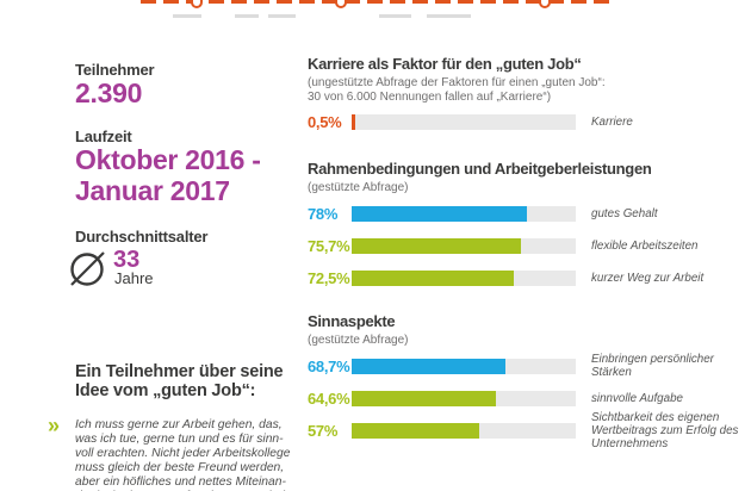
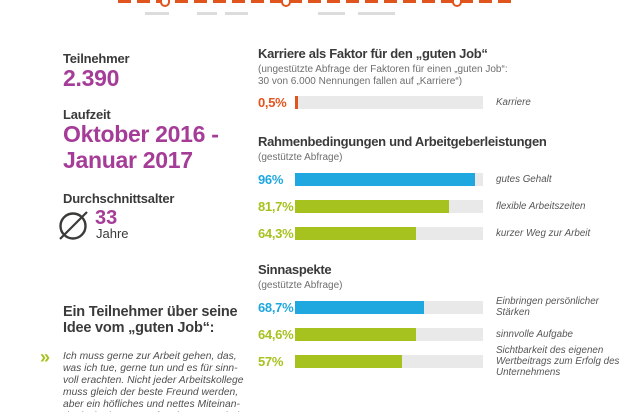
Rahmenbedingungen und Arbeitgeberleistungen/gutes Gehalt: 78% -> 96%
Rahmenbedingungen und Arbeitgeberleistungen/flexible Arbeitszeiten: 75,7% -> 81,7%
Rahmenbedingungen und Arbeitgeberleistungen/kurzer Weg zur Arbeit: 72,5% -> 64,3%
